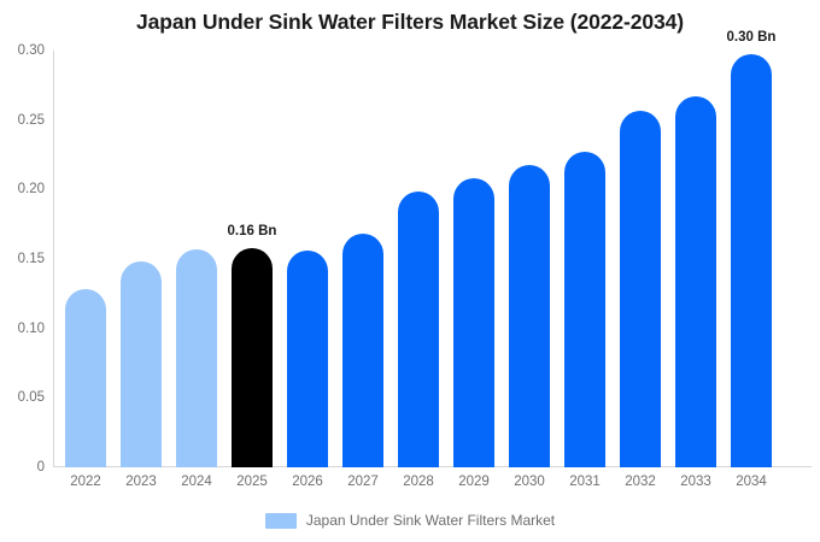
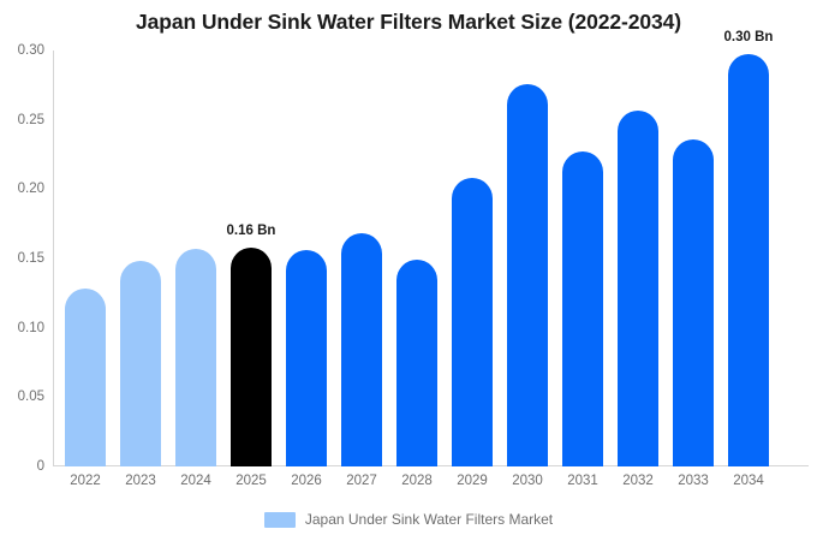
2028: 0.199 -> 0.149
2030: 0.218 -> 0.276
2033: 0.267 -> 0.236
